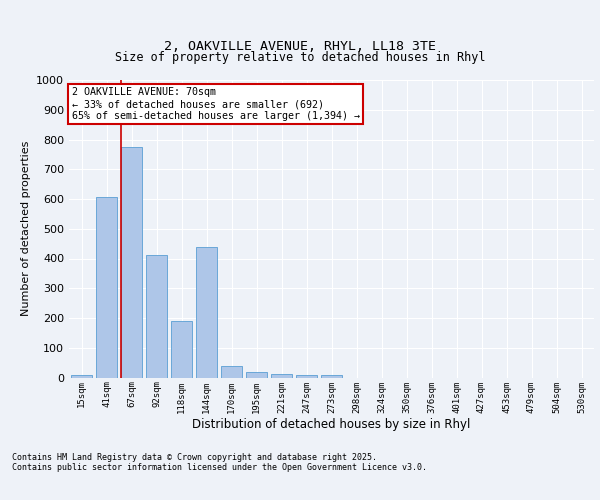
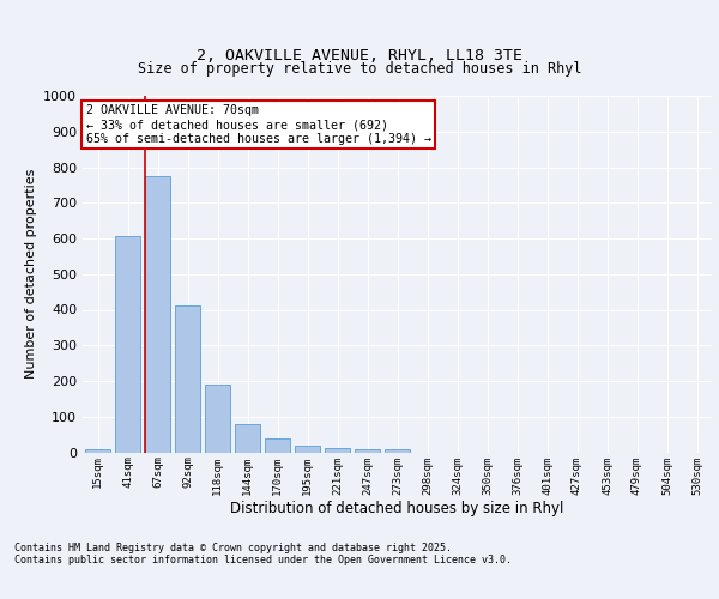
144sqm: 440 -> 78
